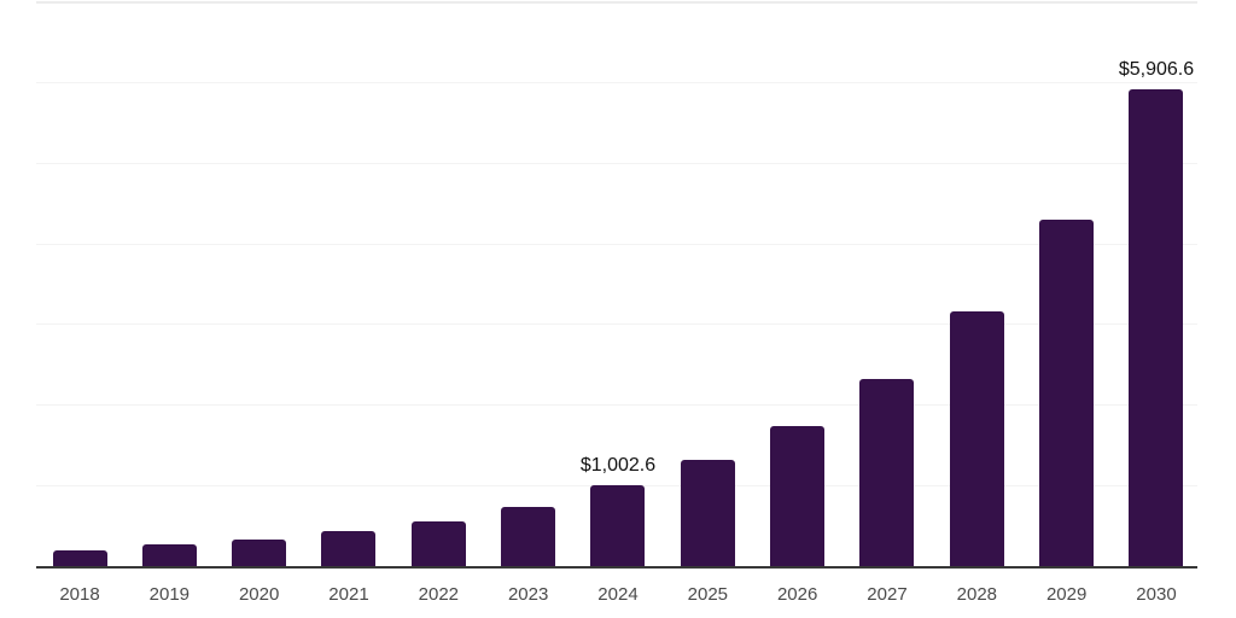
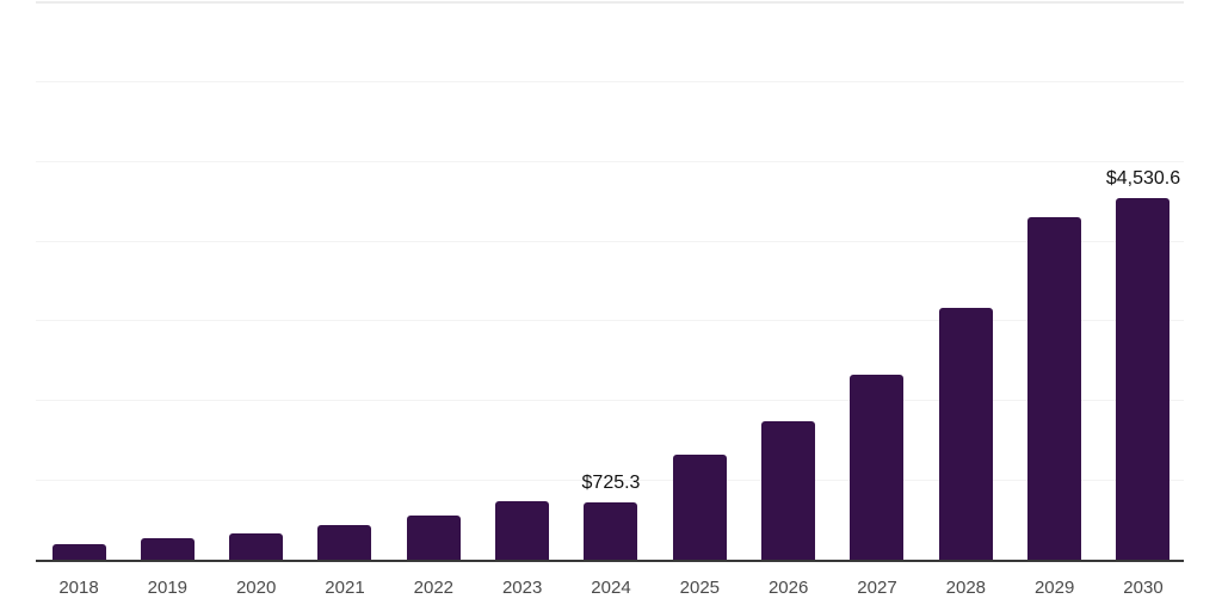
2024: $1,002.6 -> $725.3
2030: $5,906.6 -> $4,530.6
